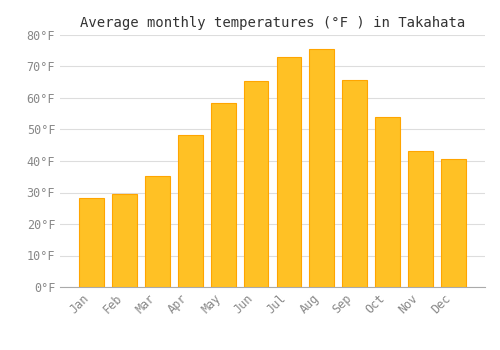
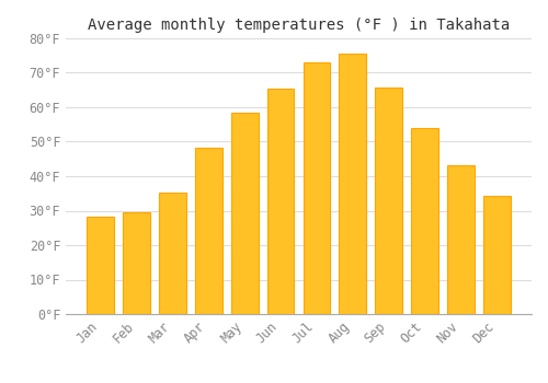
Dec: 40.5°F -> 34.2°F
